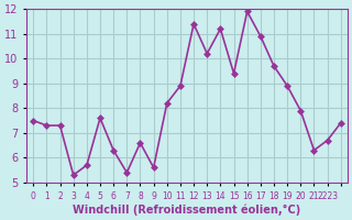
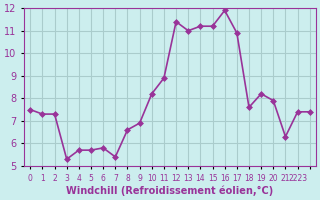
5: 7.6 -> 5.7
6: 6.3 -> 5.8
9: 5.6 -> 6.9
13: 10.2 -> 11.0
15: 9.4 -> 11.2
18: 9.7 -> 7.6
19: 8.9 -> 8.2
2223: 6.7 -> 7.4
